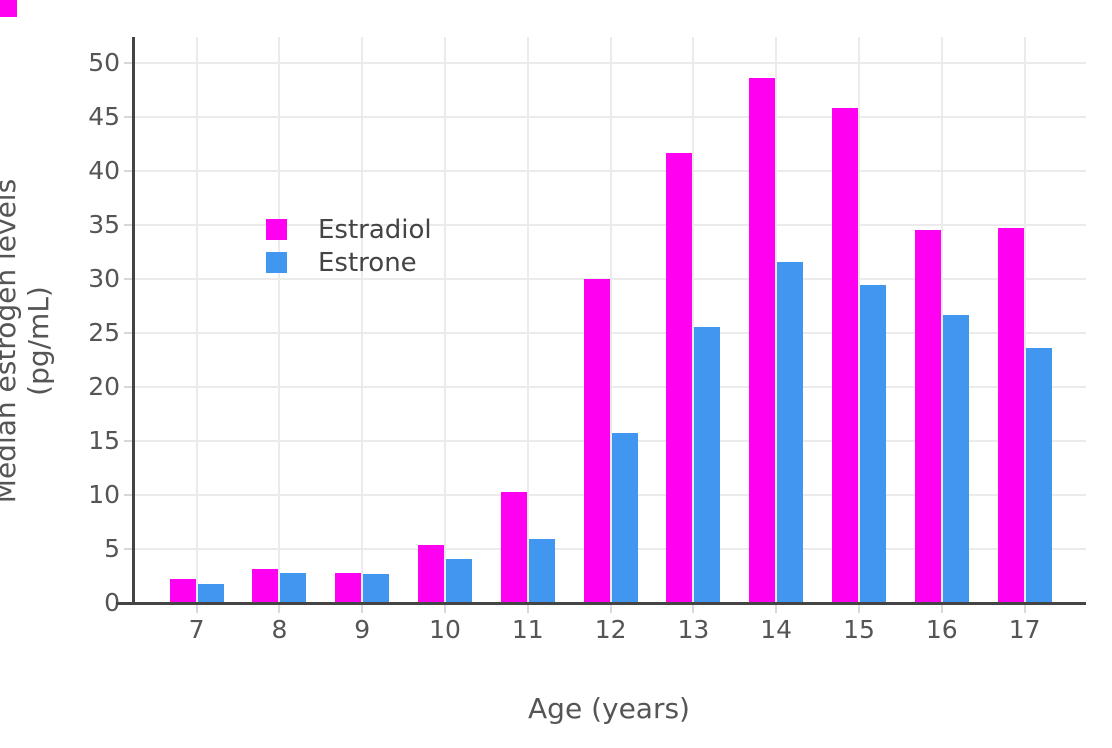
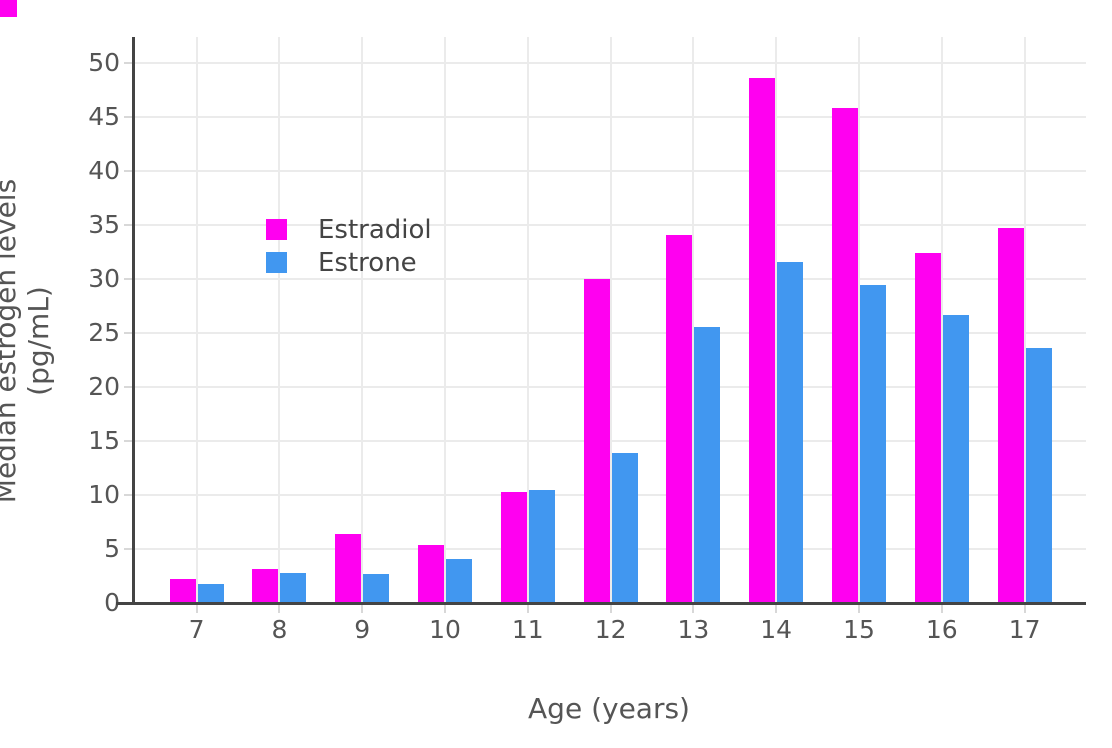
Estradiol/9: 2.7 -> 6.3
Estrone/11: 5.9 -> 10.4
Estrone/12: 15.7 -> 13.8
Estradiol/13: 41.6 -> 34.0
Estradiol/16: 34.5 -> 32.4
